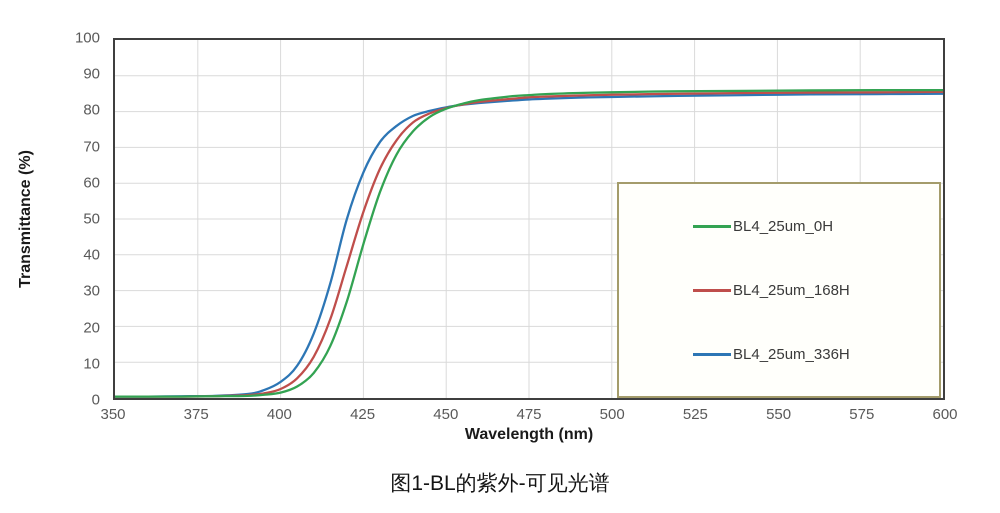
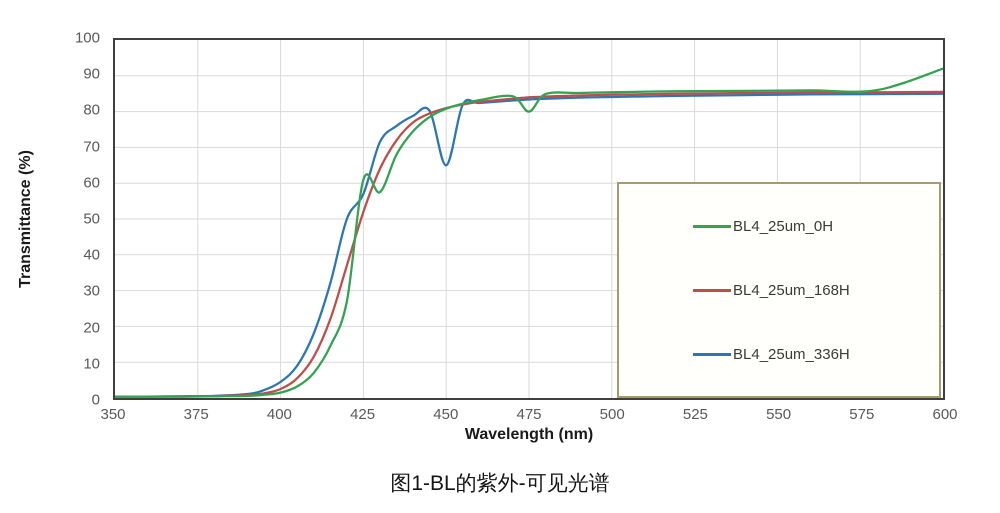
BL4_25um_0H/425: 43 -> 61
BL4_25um_336H/425: 63 -> 57
BL4_25um_336H/450: 81 -> 65
BL4_25um_0H/475: 85 -> 80
BL4_25um_0H/600: 86 -> 92
